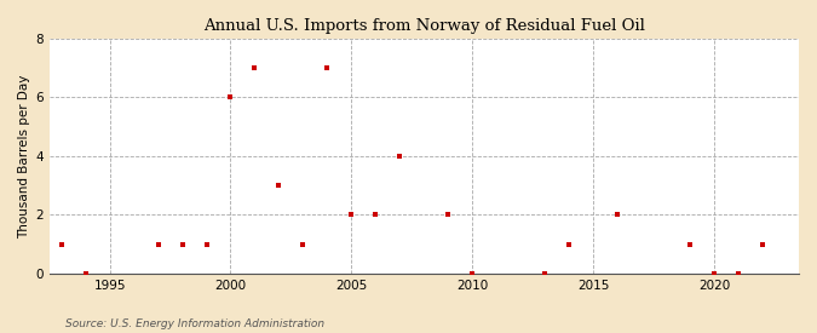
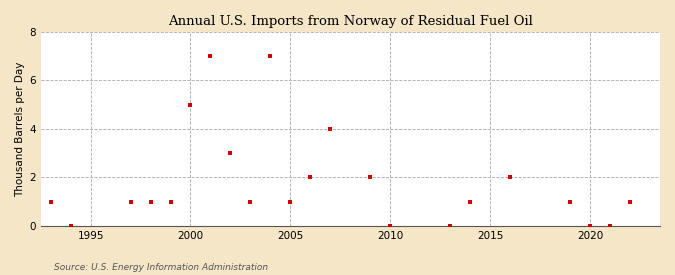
2000: 6 -> 5
2005: 2 -> 1
